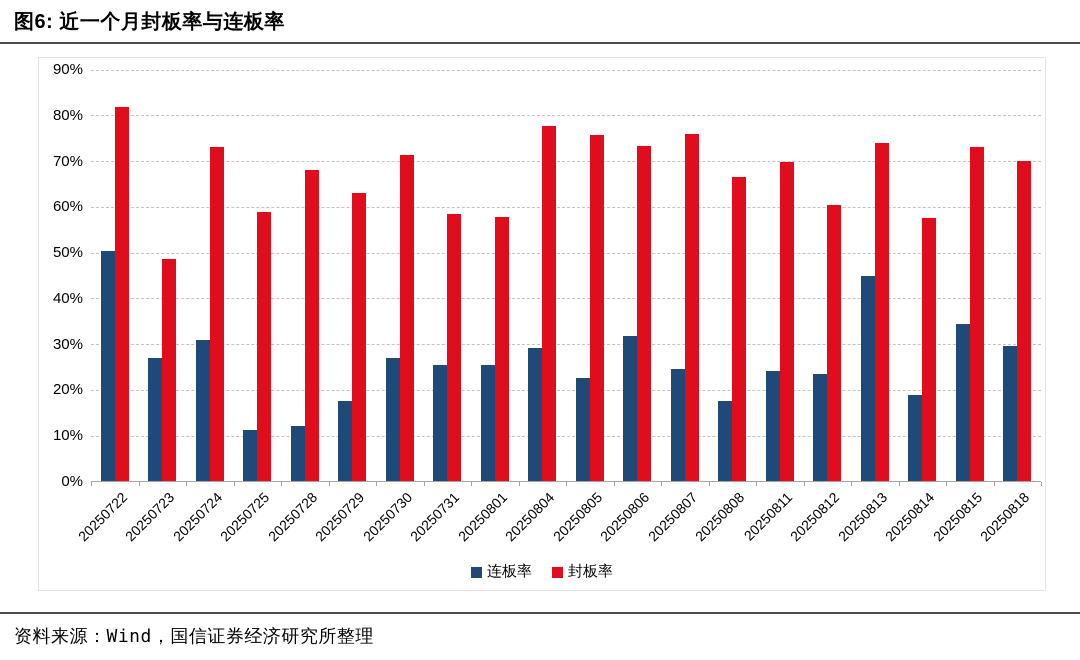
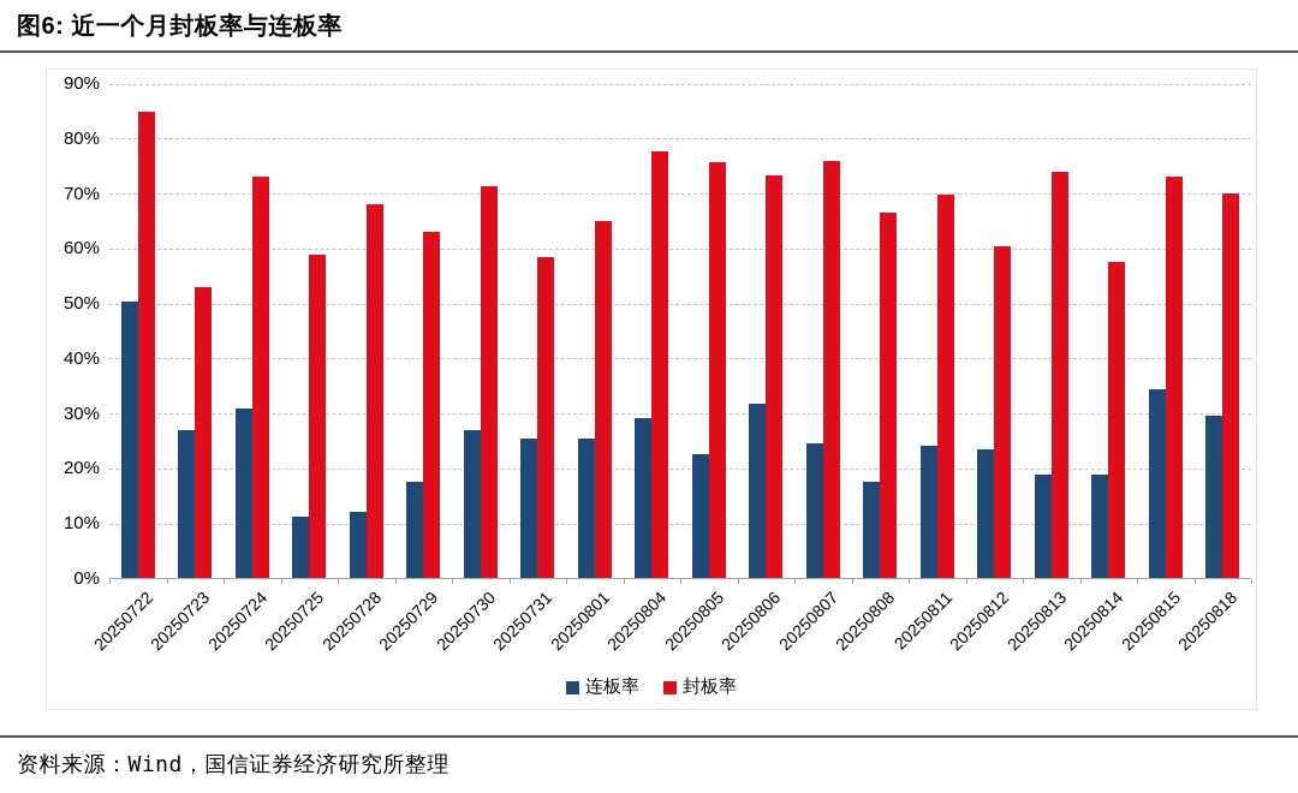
封板率/20250722: 82% -> 85%
封板率/20250723: 49% -> 53%
封板率/20250801: 58% -> 65%
连板率/20250813: 45% -> 19%
